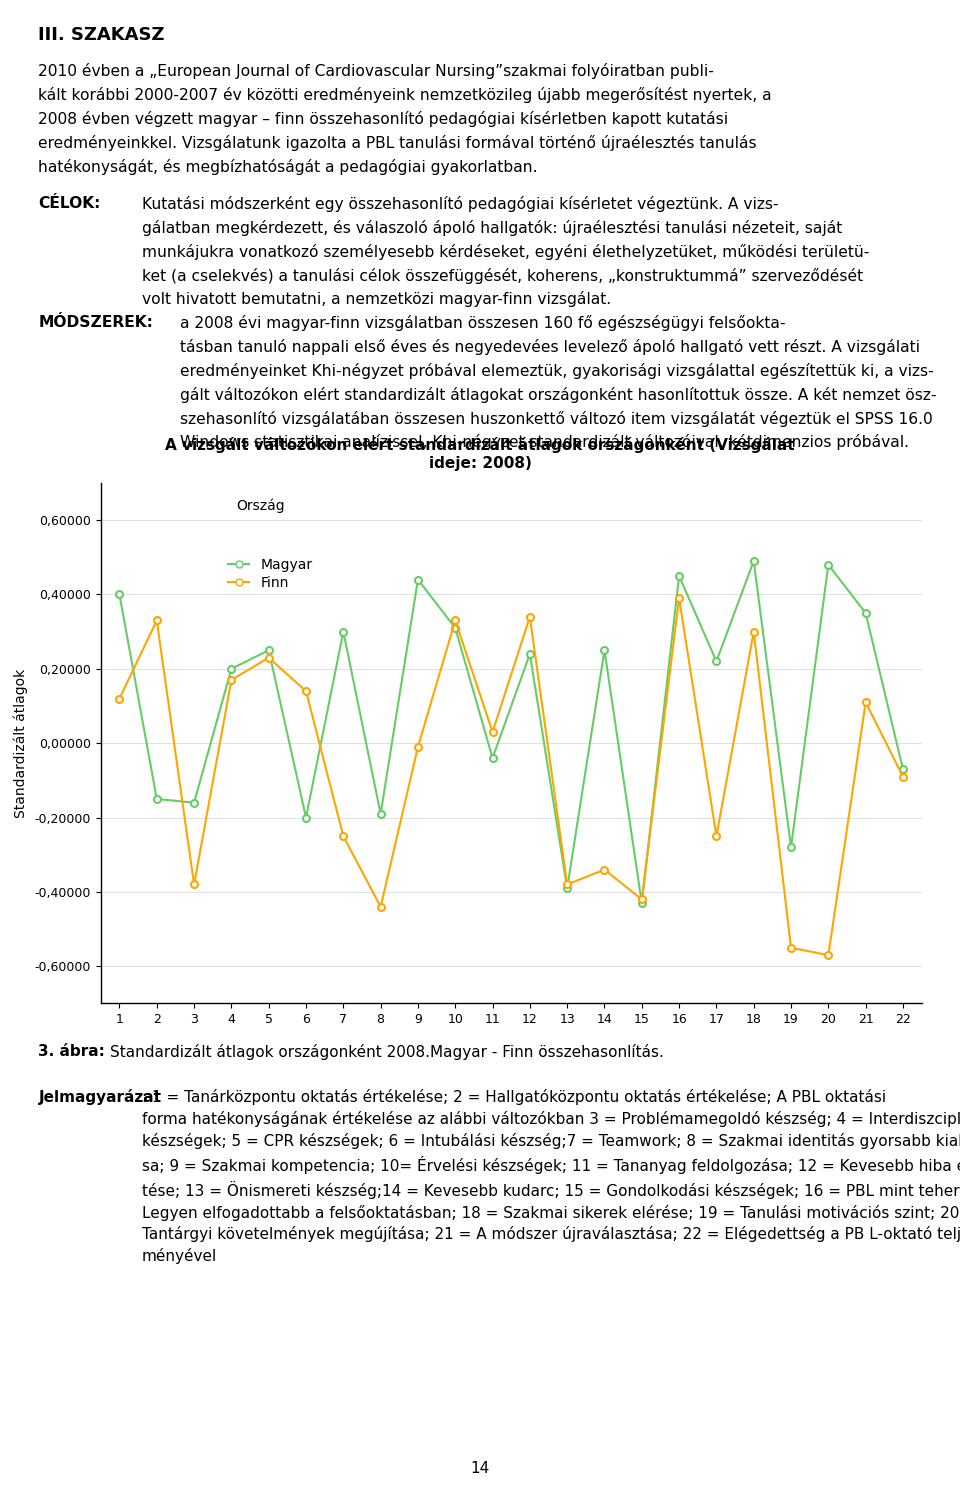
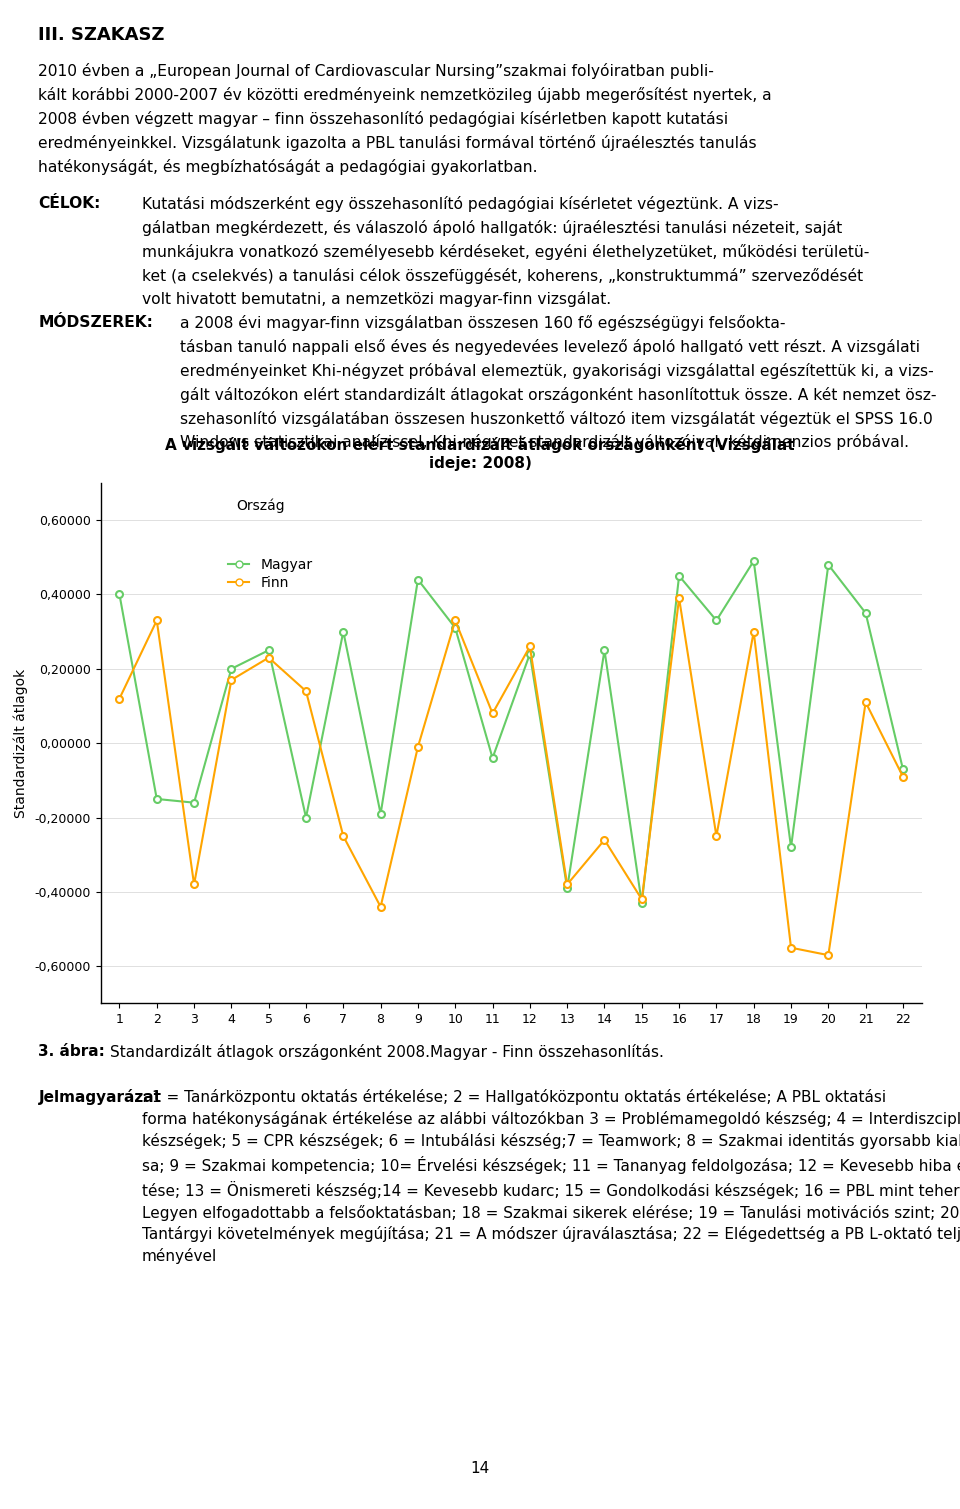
Finn/11: 0,03 -> 0,08
Finn/12: 0,34 -> 0,26
Finn/14: -0,34 -> -0,26
Magyar/17: 0,22 -> 0,33
